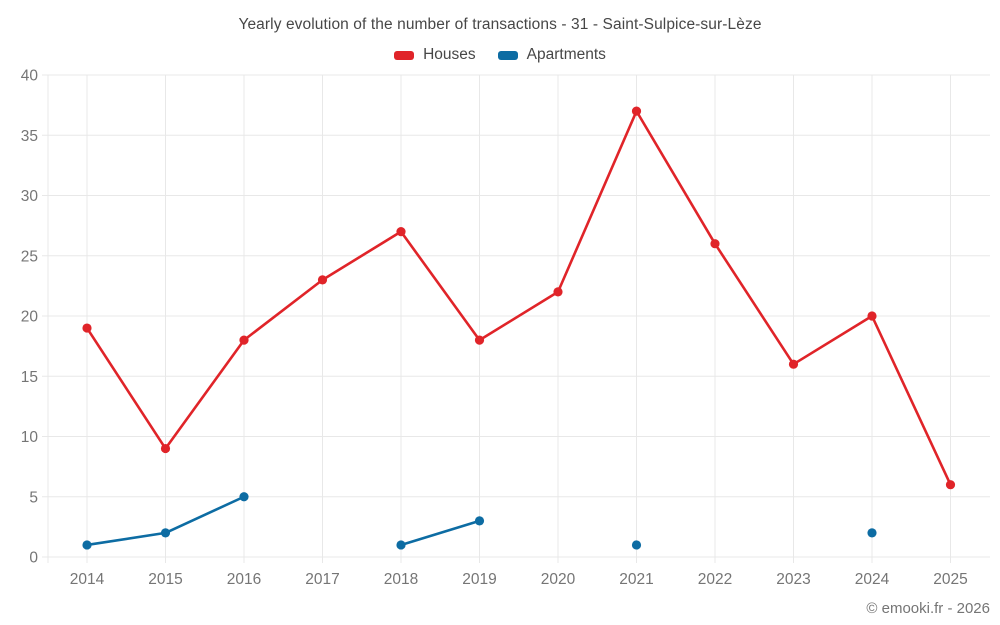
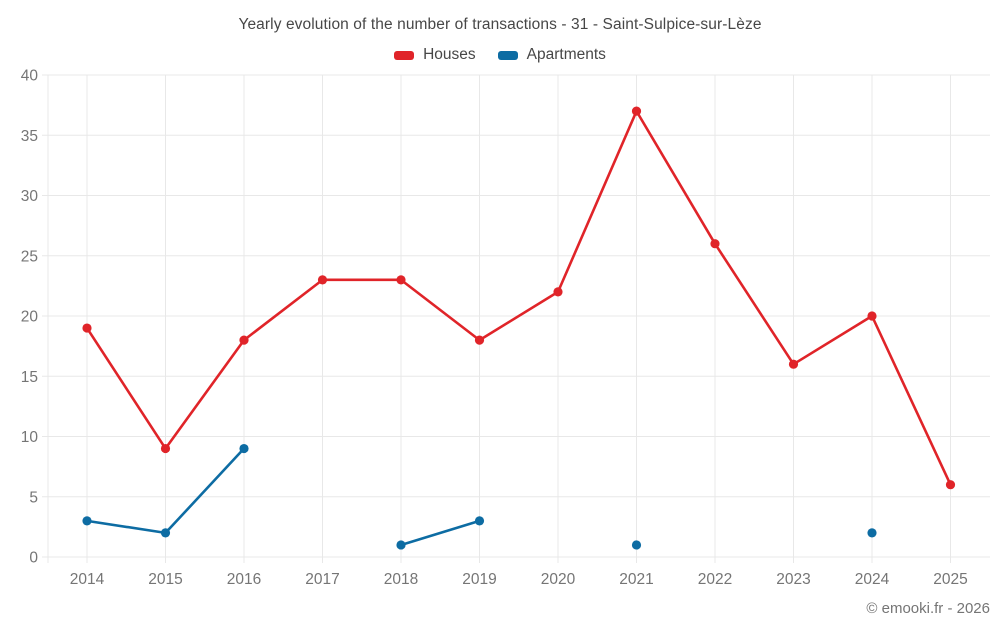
Apartments/2014: 1 -> 3
Apartments/2016: 5 -> 9
Houses/2018: 27 -> 23
